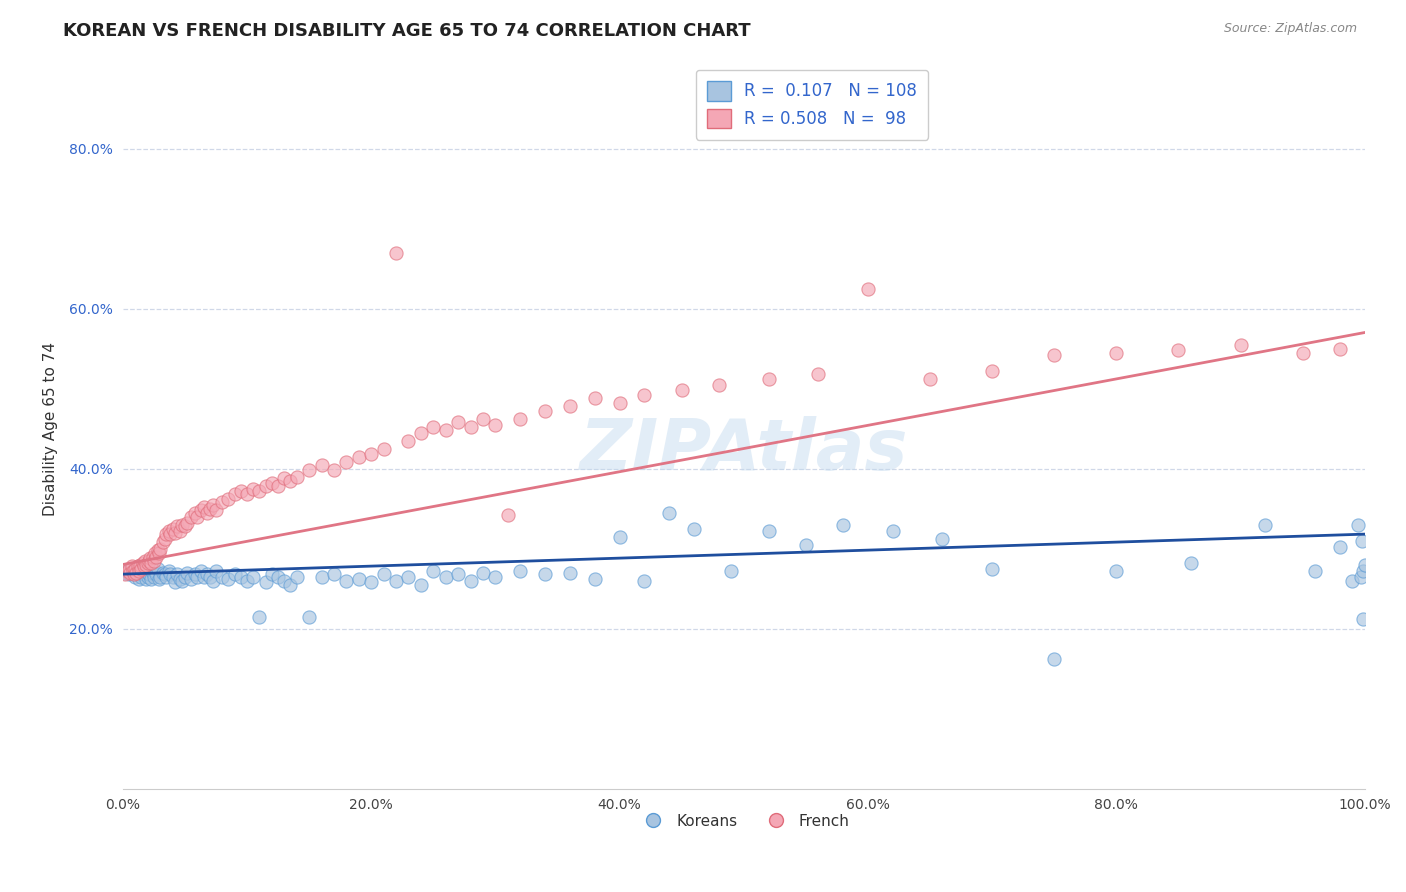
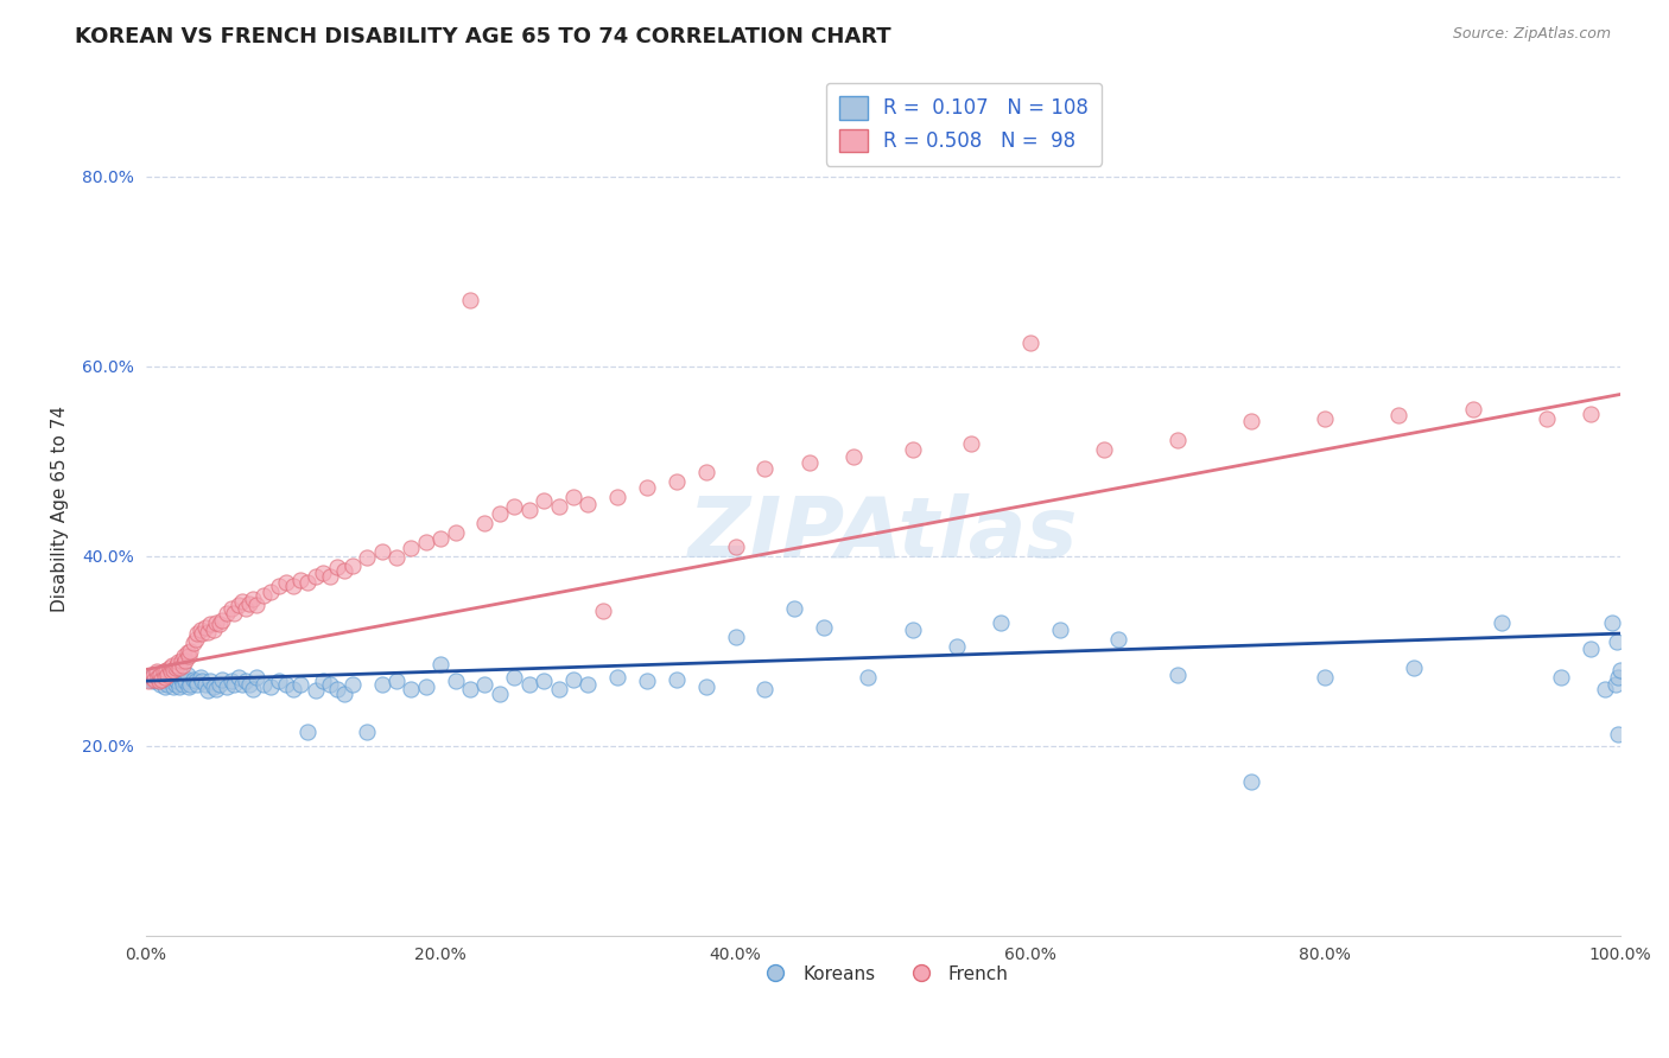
Koreans/20.0%: 25.8% -> 28.6%
French/40.0%: 48.2% -> 41.0%
